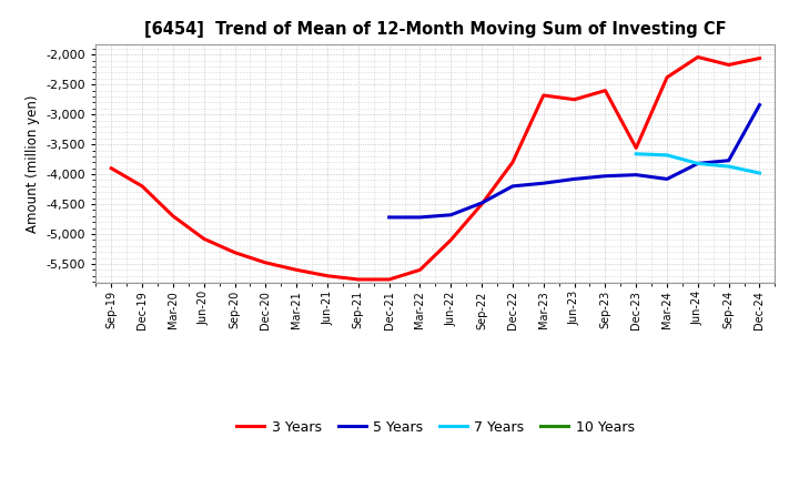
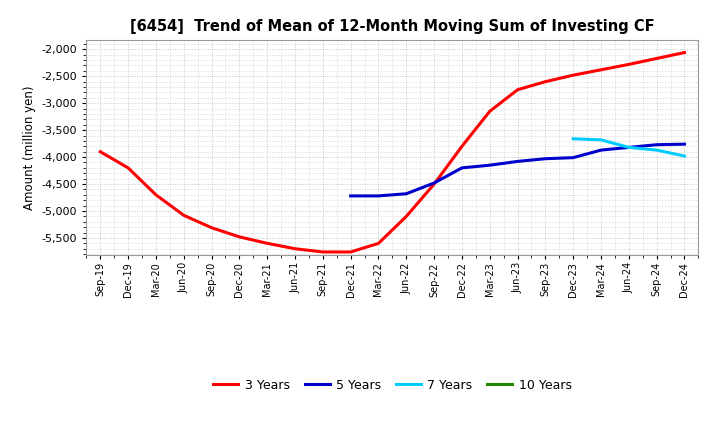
3 Years/Mar-23: -2,680 -> -3,150
3 Years/Dec-23: -3,560 -> -2,480
5 Years/Mar-24: -4,080 -> -3,870
3 Years/Jun-24: -2,040 -> -2,280
5 Years/Dec-24: -2,840 -> -3,760
